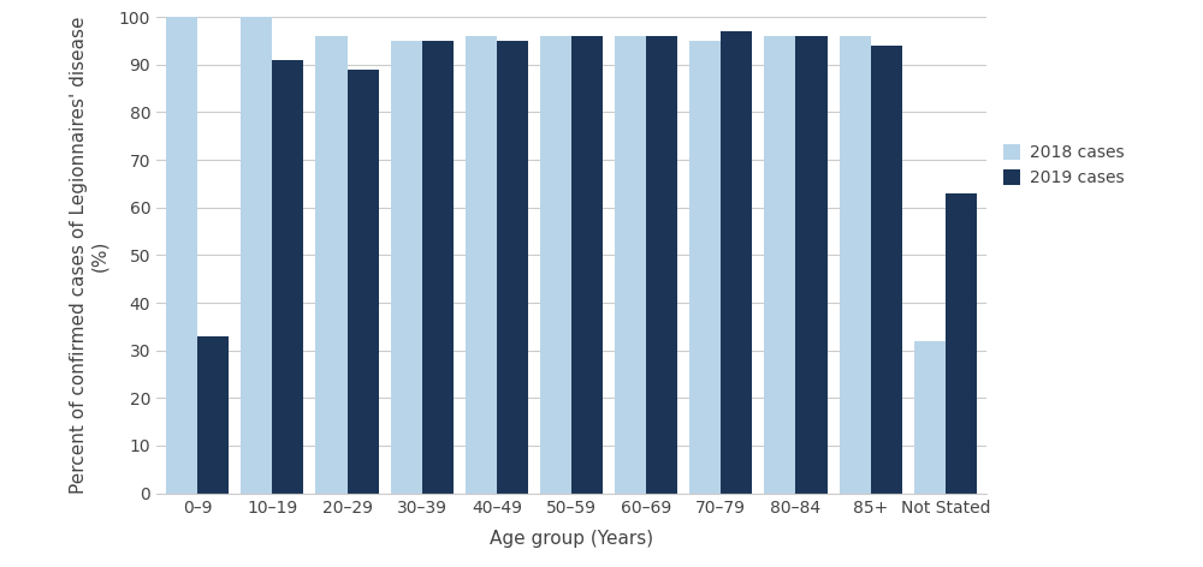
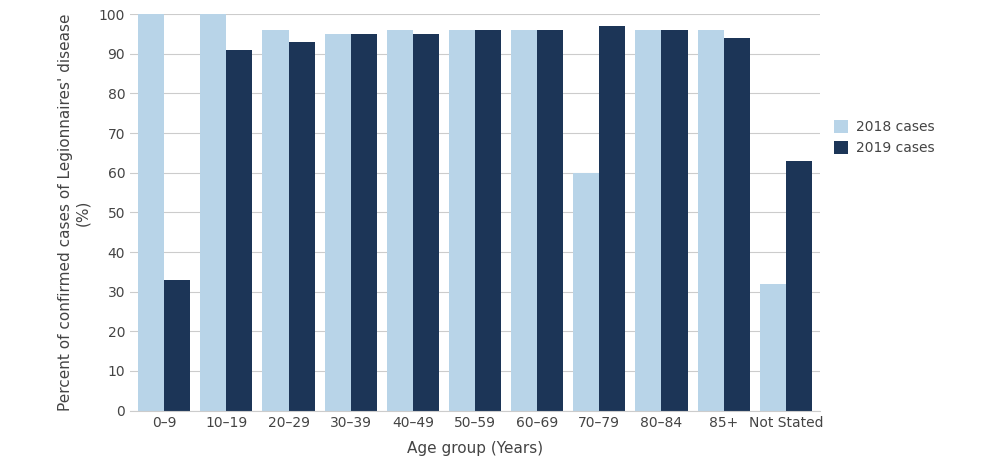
2019 cases/20–29: 89 -> 93
2018 cases/70–79: 95 -> 60
